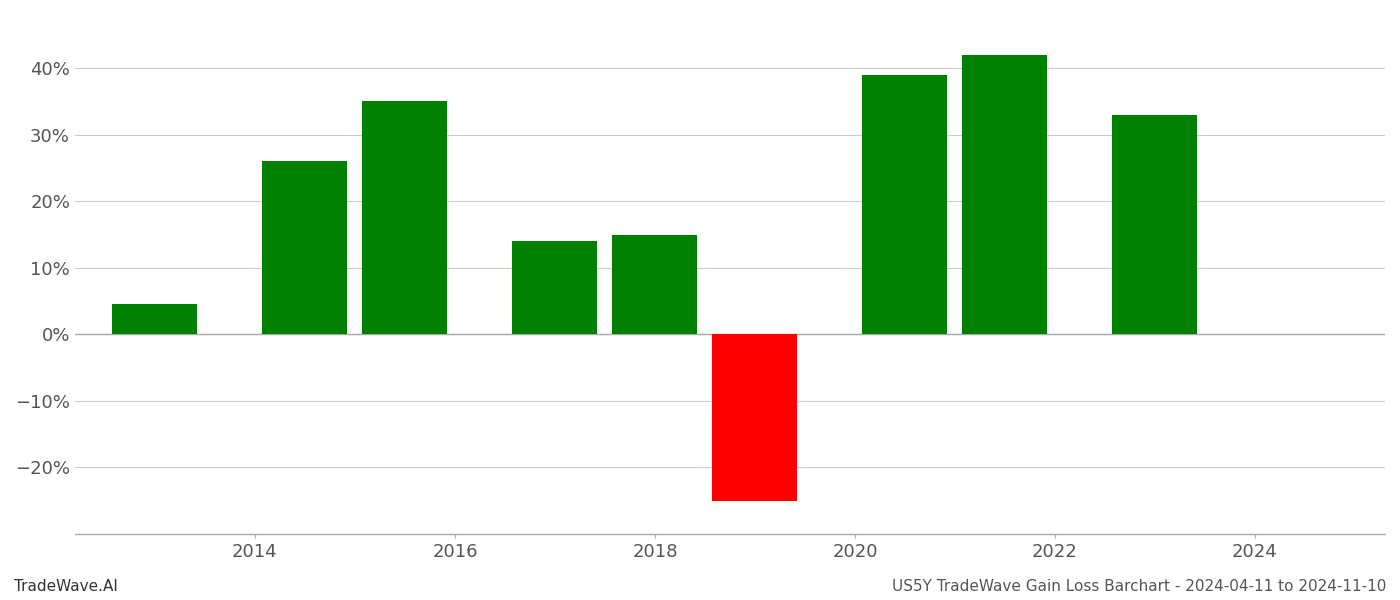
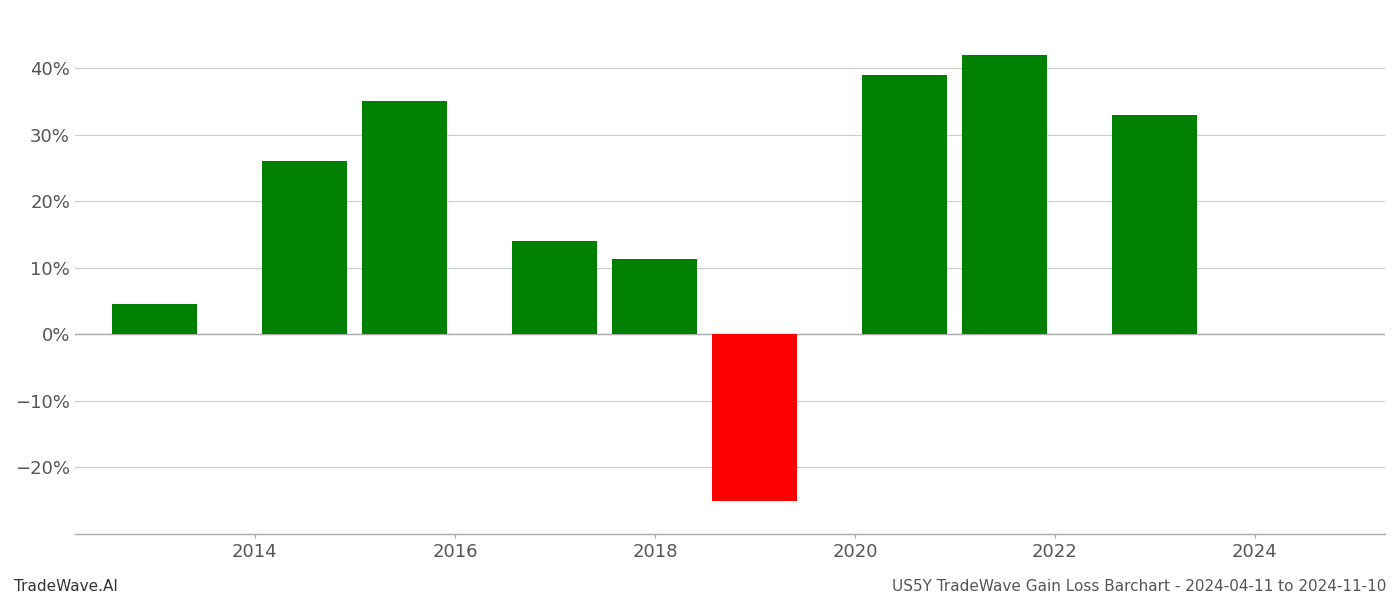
2018: 15.0% -> 11.4%
